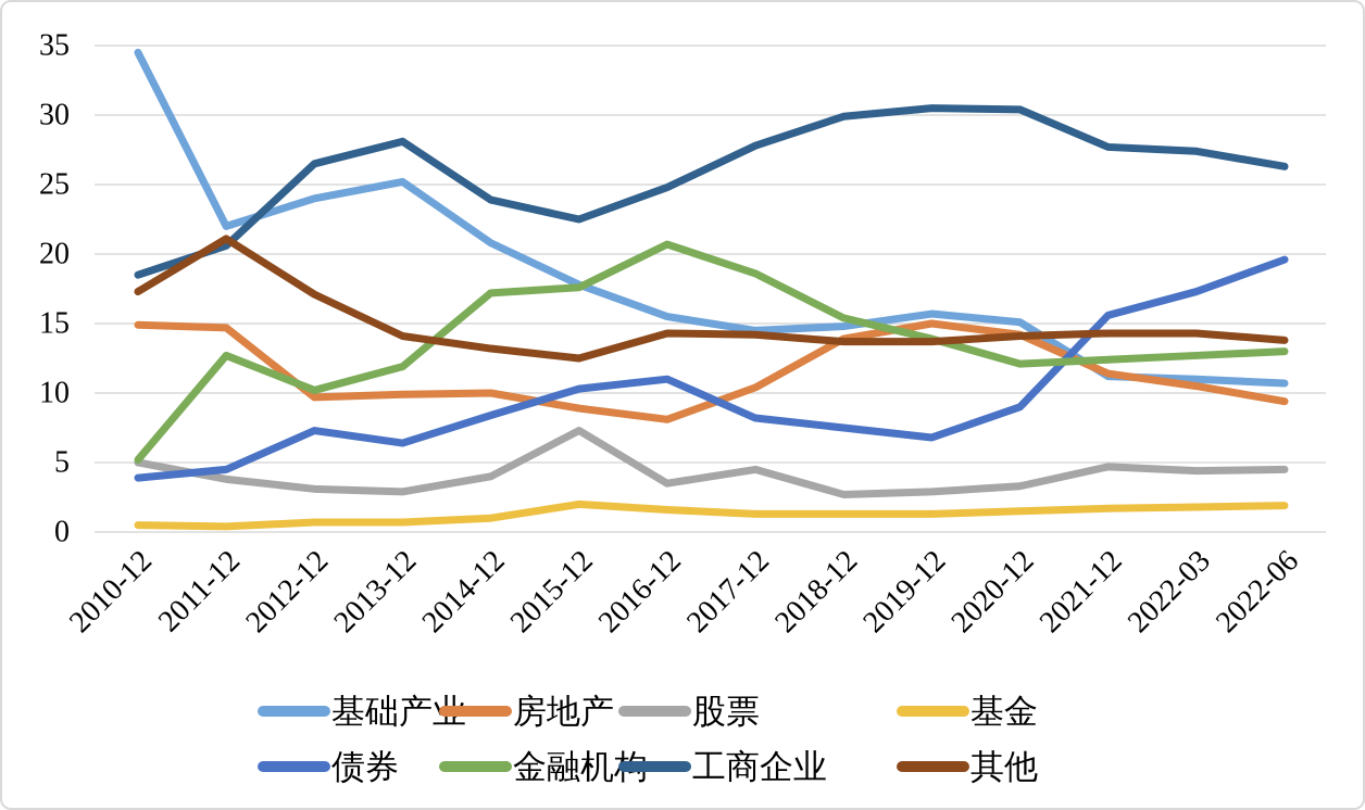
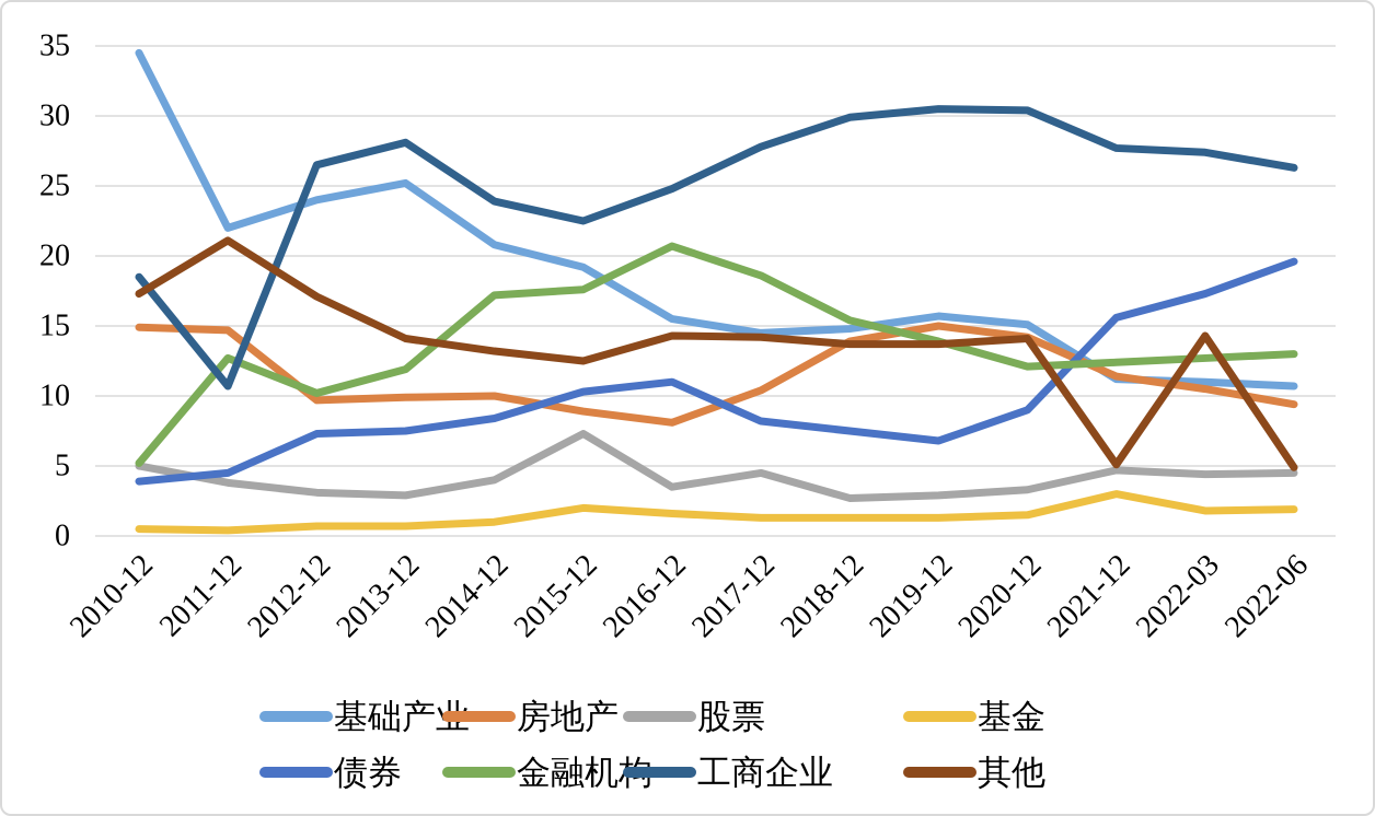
工商企业/2011-12: 20.6 -> 10.7
债券/2013-12: 6.4 -> 7.5
基础产业/2015-12: 17.8 -> 19.2
基金/2021-12: 1.7 -> 3.0
其他/2021-12: 14.3 -> 5.1
其他/2022-06: 13.8 -> 4.9
